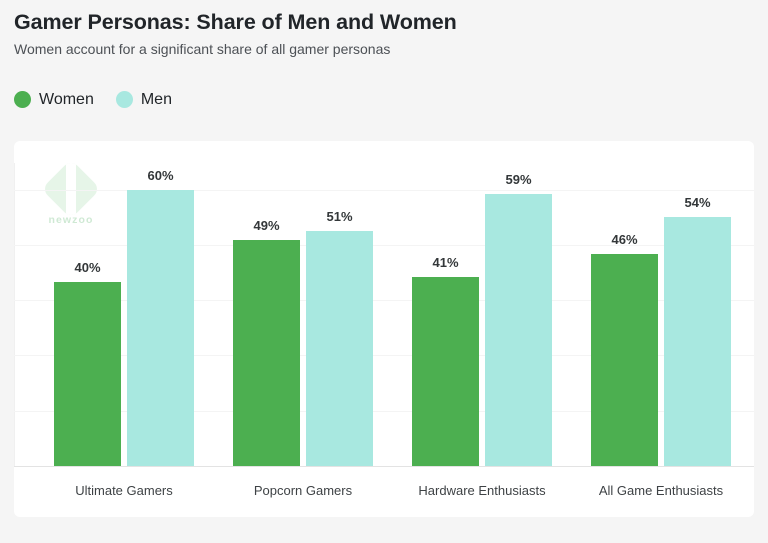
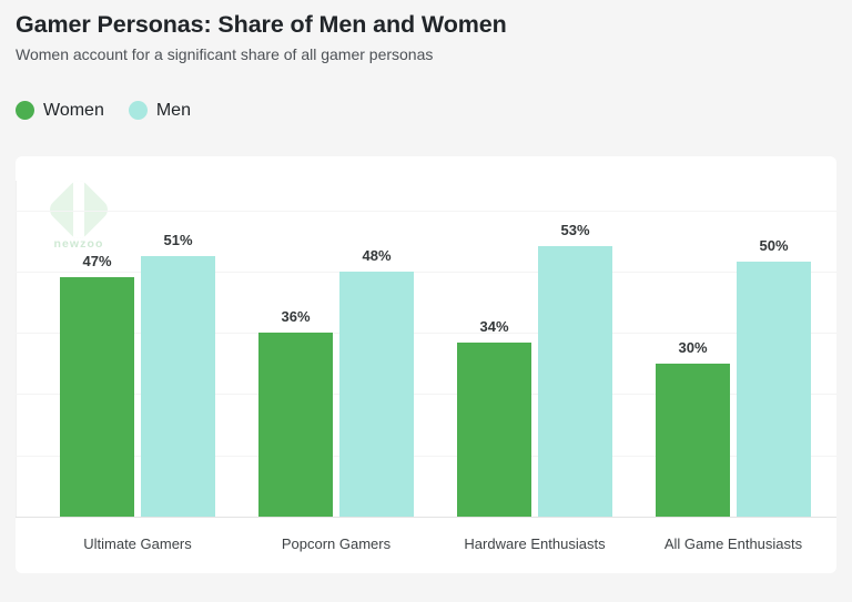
Women/Ultimate Gamers: 40% -> 47%
Men/Ultimate Gamers: 60% -> 51%
Women/Popcorn Gamers: 49% -> 36%
Men/Popcorn Gamers: 51% -> 48%
Women/Hardware Enthusiasts: 41% -> 34%
Men/Hardware Enthusiasts: 59% -> 53%
Women/All Game Enthusiasts: 46% -> 30%
Men/All Game Enthusiasts: 54% -> 50%
